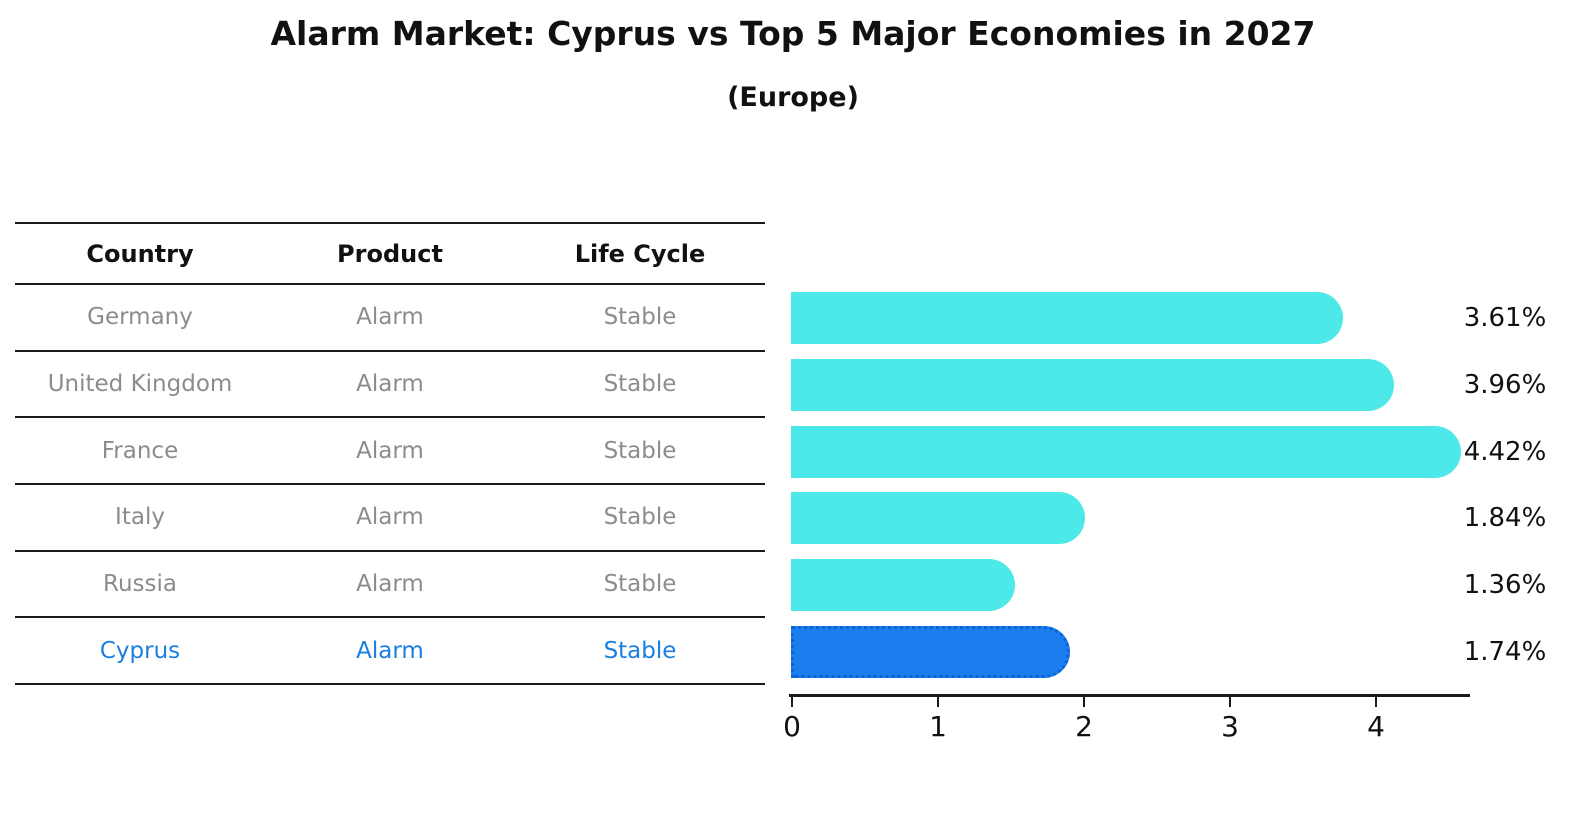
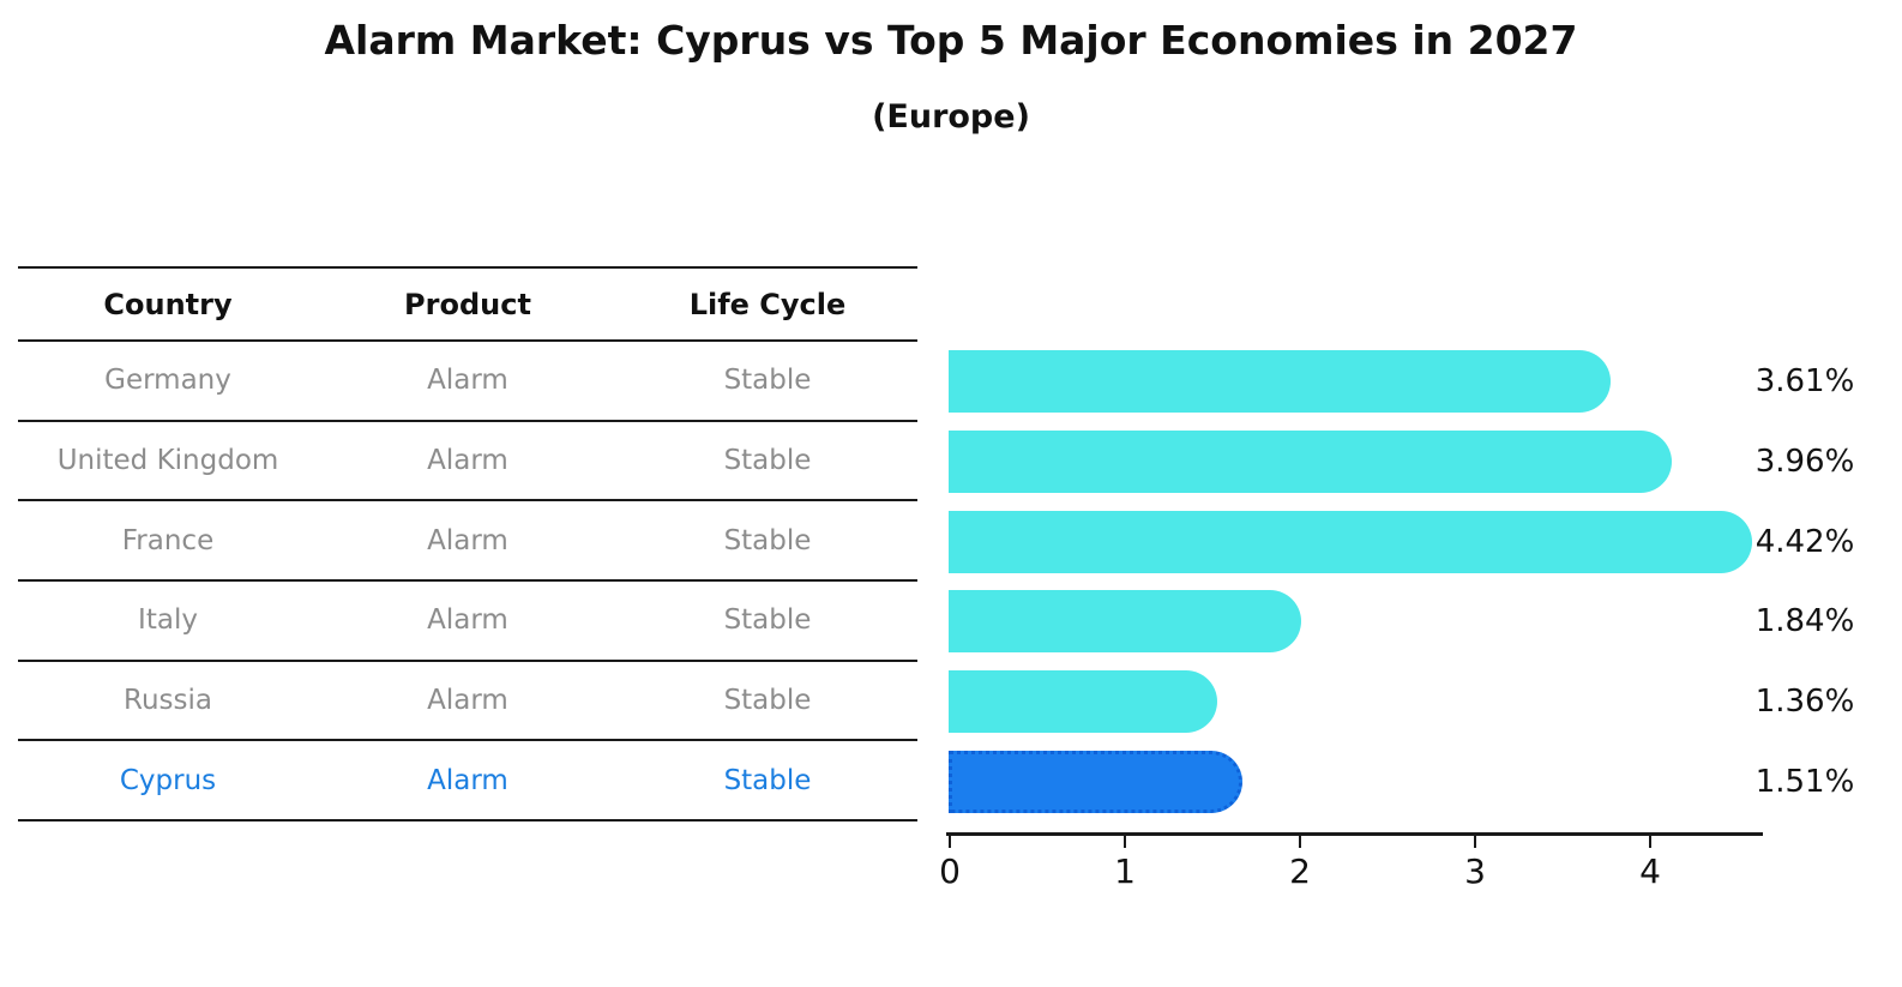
Cyprus: 1.74% -> 1.51%
